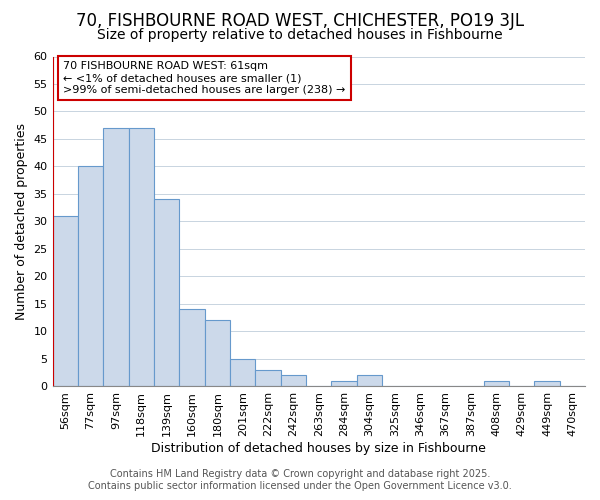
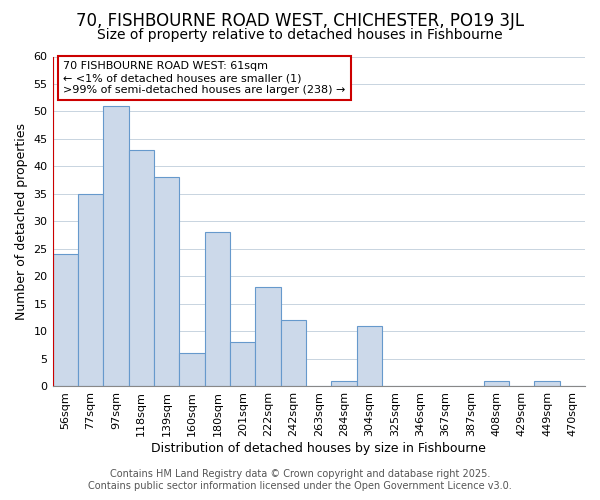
56sqm: 31 -> 24
77sqm: 40 -> 35
97sqm: 47 -> 51
118sqm: 47 -> 43
139sqm: 34 -> 38
160sqm: 14 -> 6
180sqm: 12 -> 28
201sqm: 5 -> 8
222sqm: 3 -> 18
242sqm: 2 -> 12
304sqm: 2 -> 11
